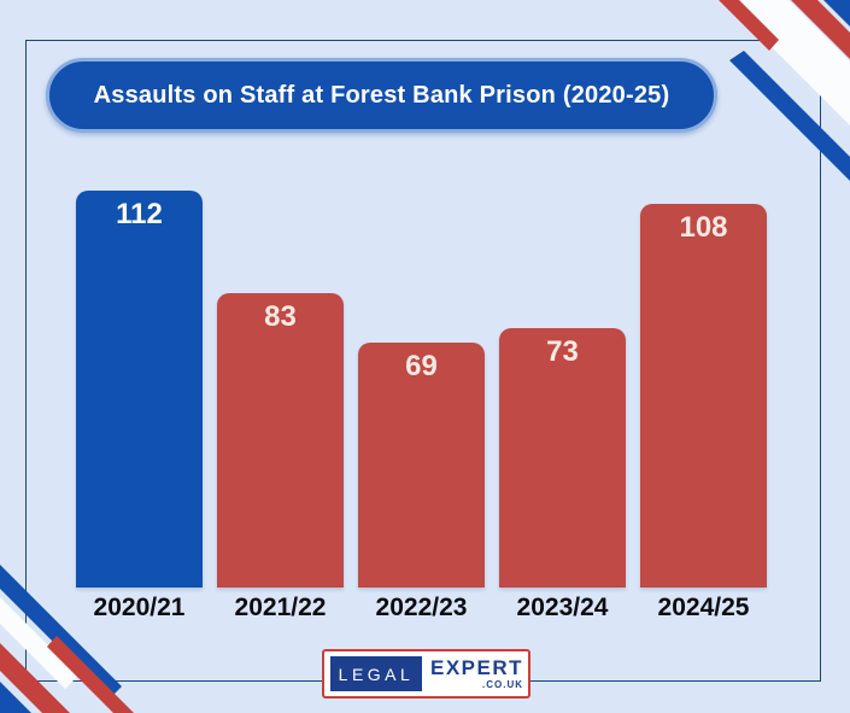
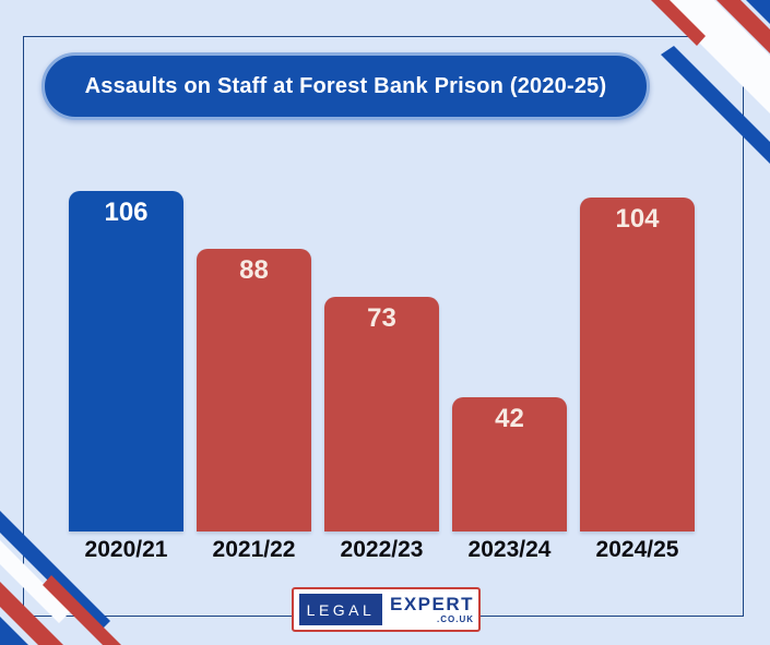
2020/21: 112 -> 106
2021/22: 83 -> 88
2022/23: 69 -> 73
2023/24: 73 -> 42
2024/25: 108 -> 104
